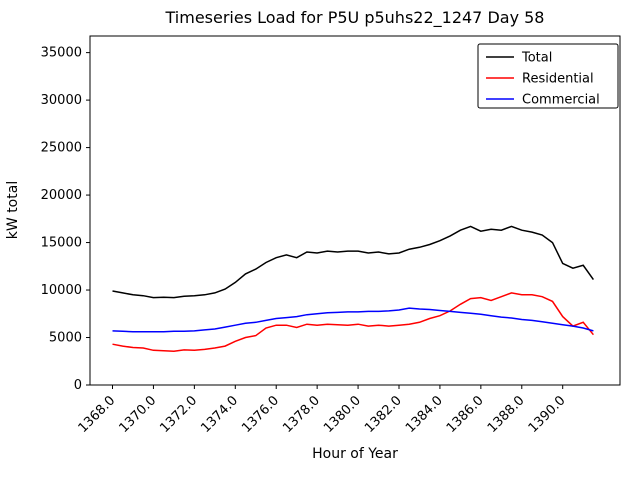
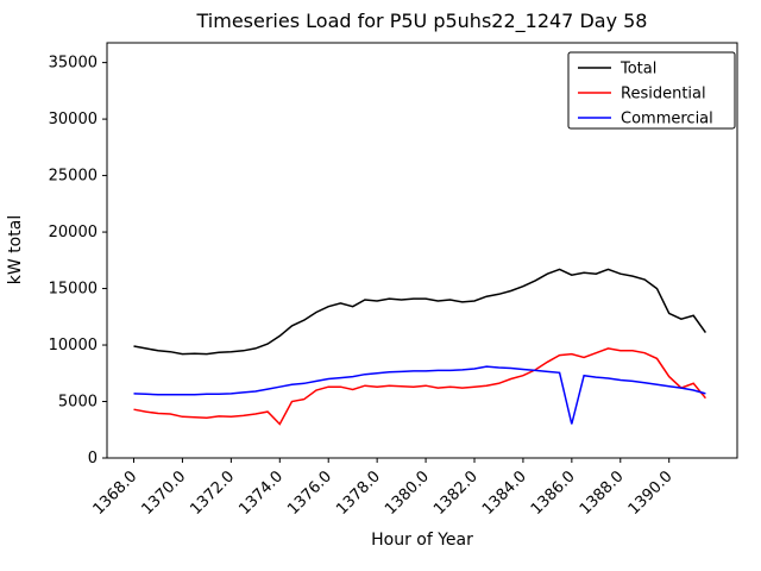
Residential/1374.0: 5000 -> 3000
Commercial/1386.0: 7000 -> 3000
